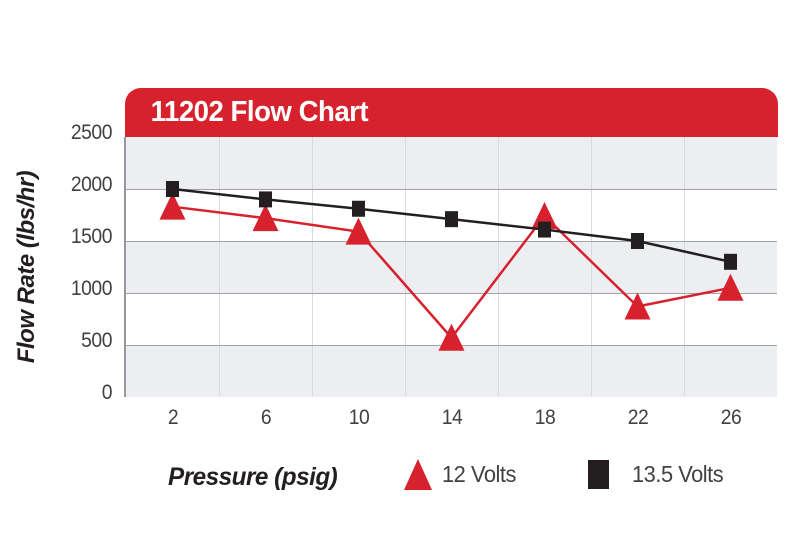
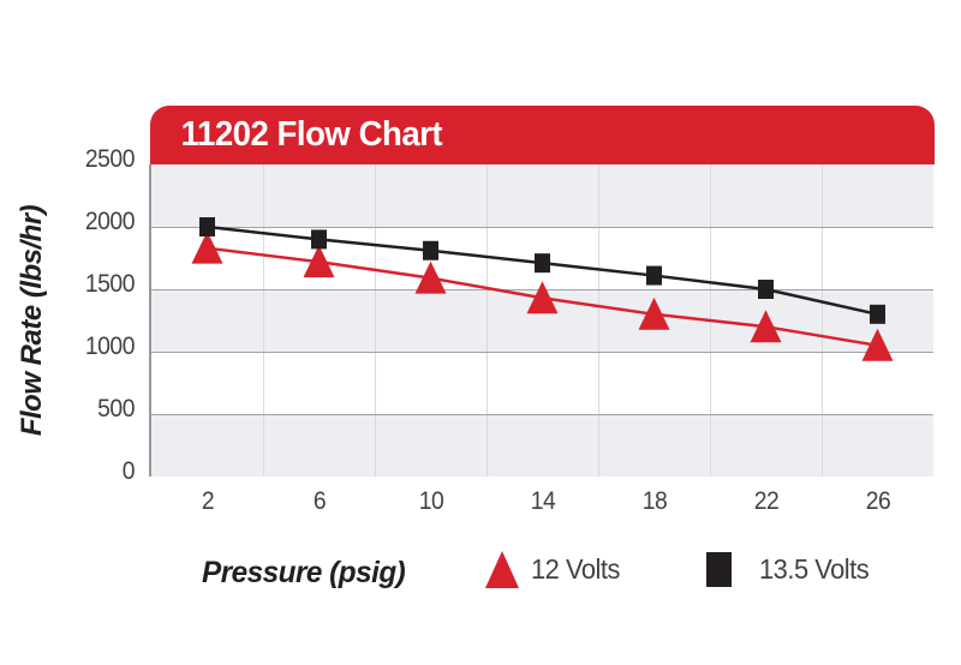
12 Volts/14: 570 -> 1430
12 Volts/18: 1740 -> 1300
12 Volts/22: 870 -> 1200
